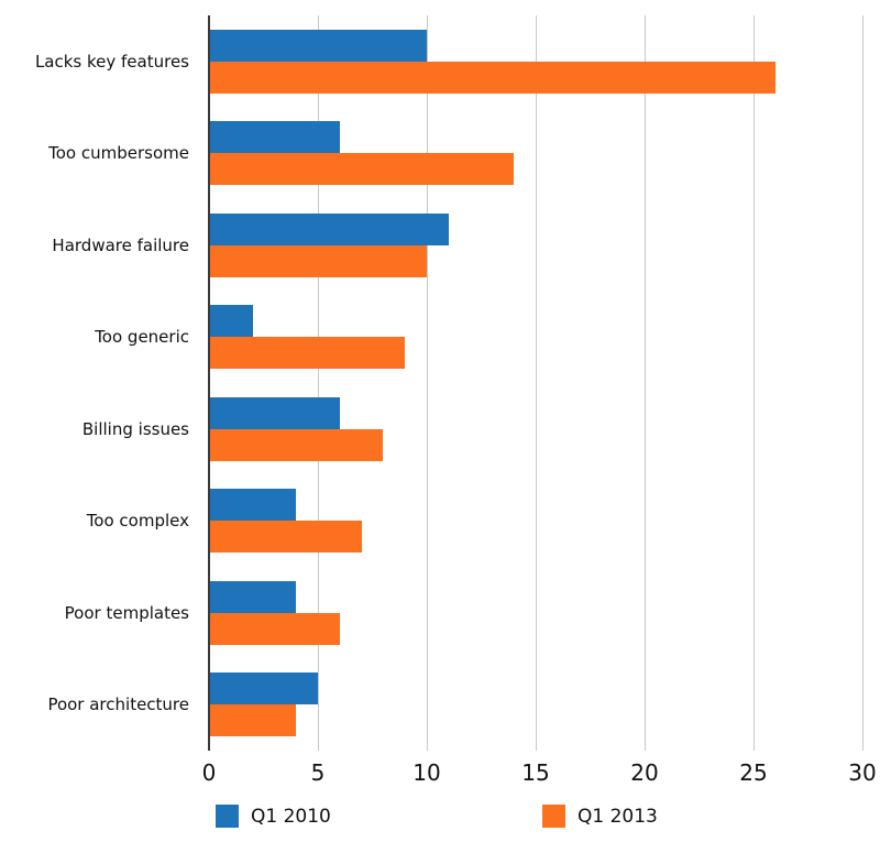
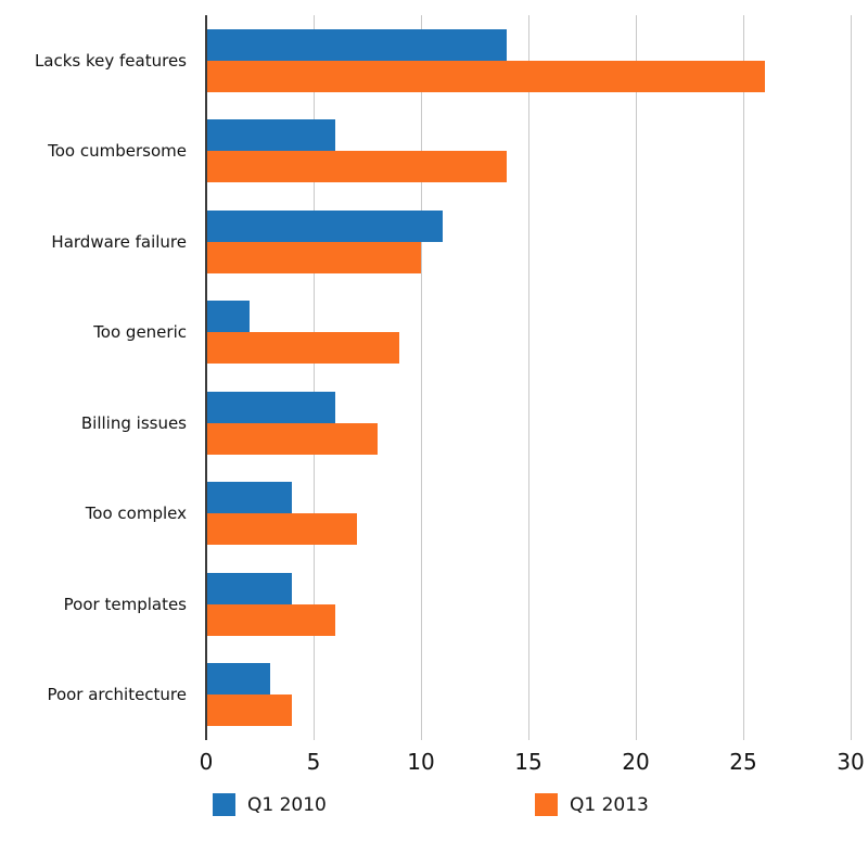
Q1 2010/Lacks key features: 10 -> 14
Q1 2010/Poor architecture: 5 -> 3
